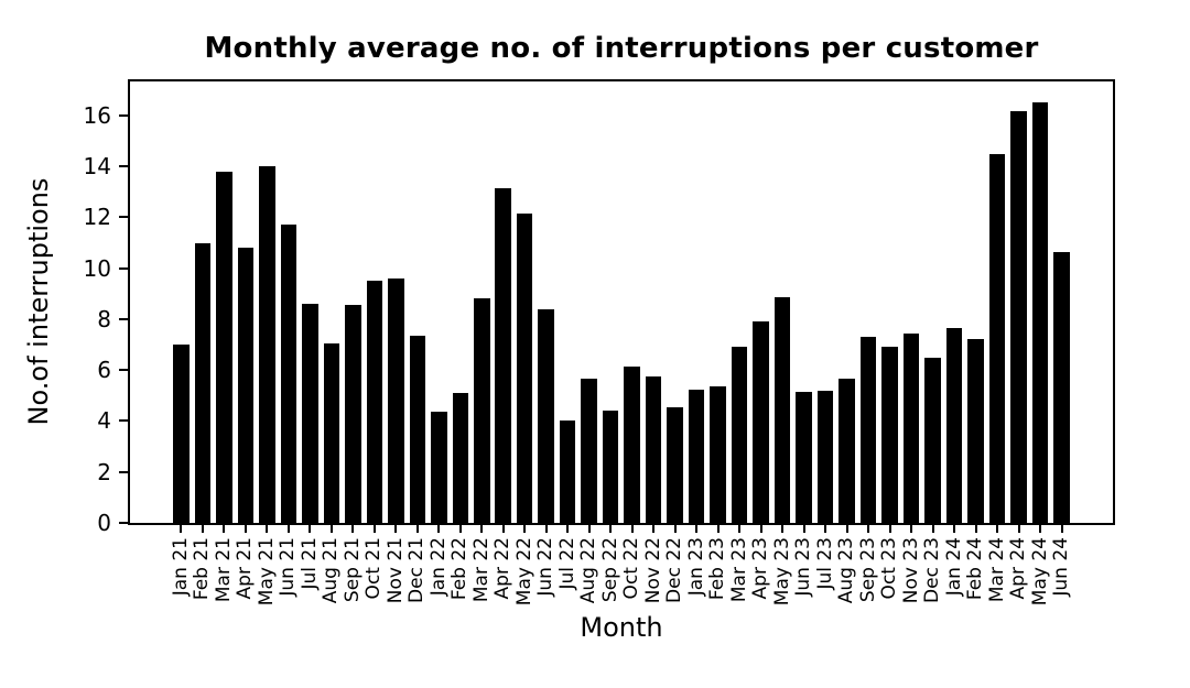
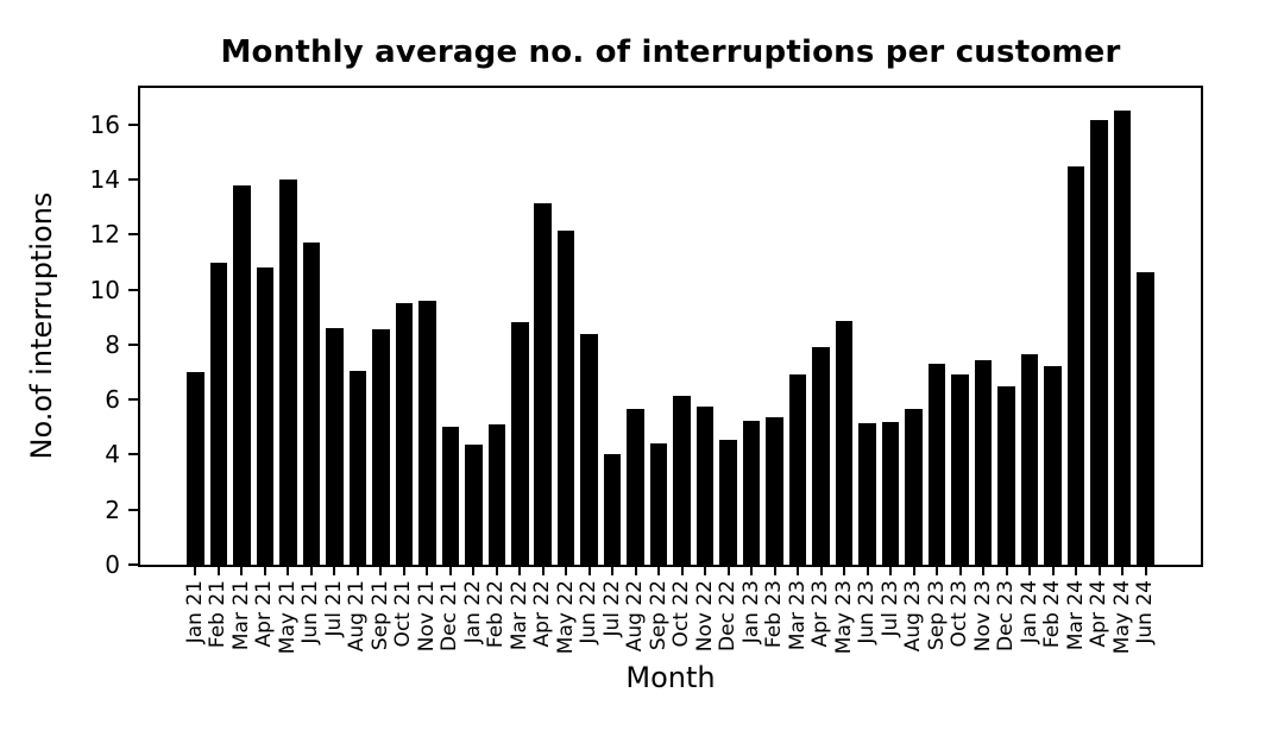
Dec 21: 7.3 -> 5.0
